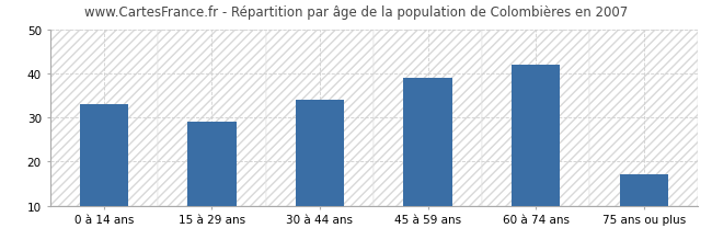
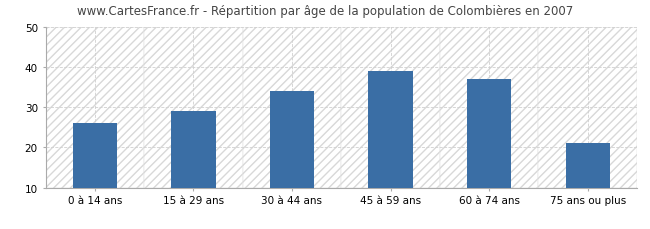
0 à 14 ans: 33 -> 26
60 à 74 ans: 42 -> 37
75 ans ou plus: 17 -> 21
